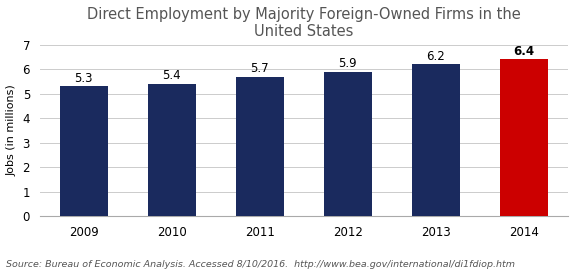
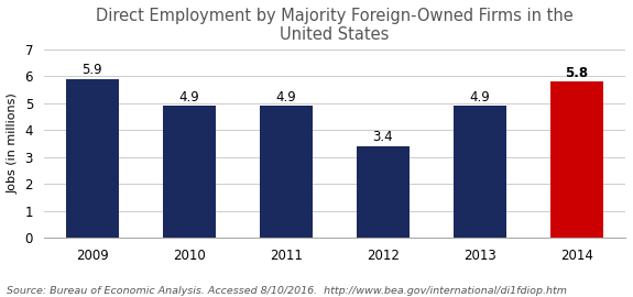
2009: 5.3 -> 5.9
2010: 5.4 -> 4.9
2011: 5.7 -> 4.9
2012: 5.9 -> 3.4
2013: 6.2 -> 4.9
2014: 6.4 -> 5.8
